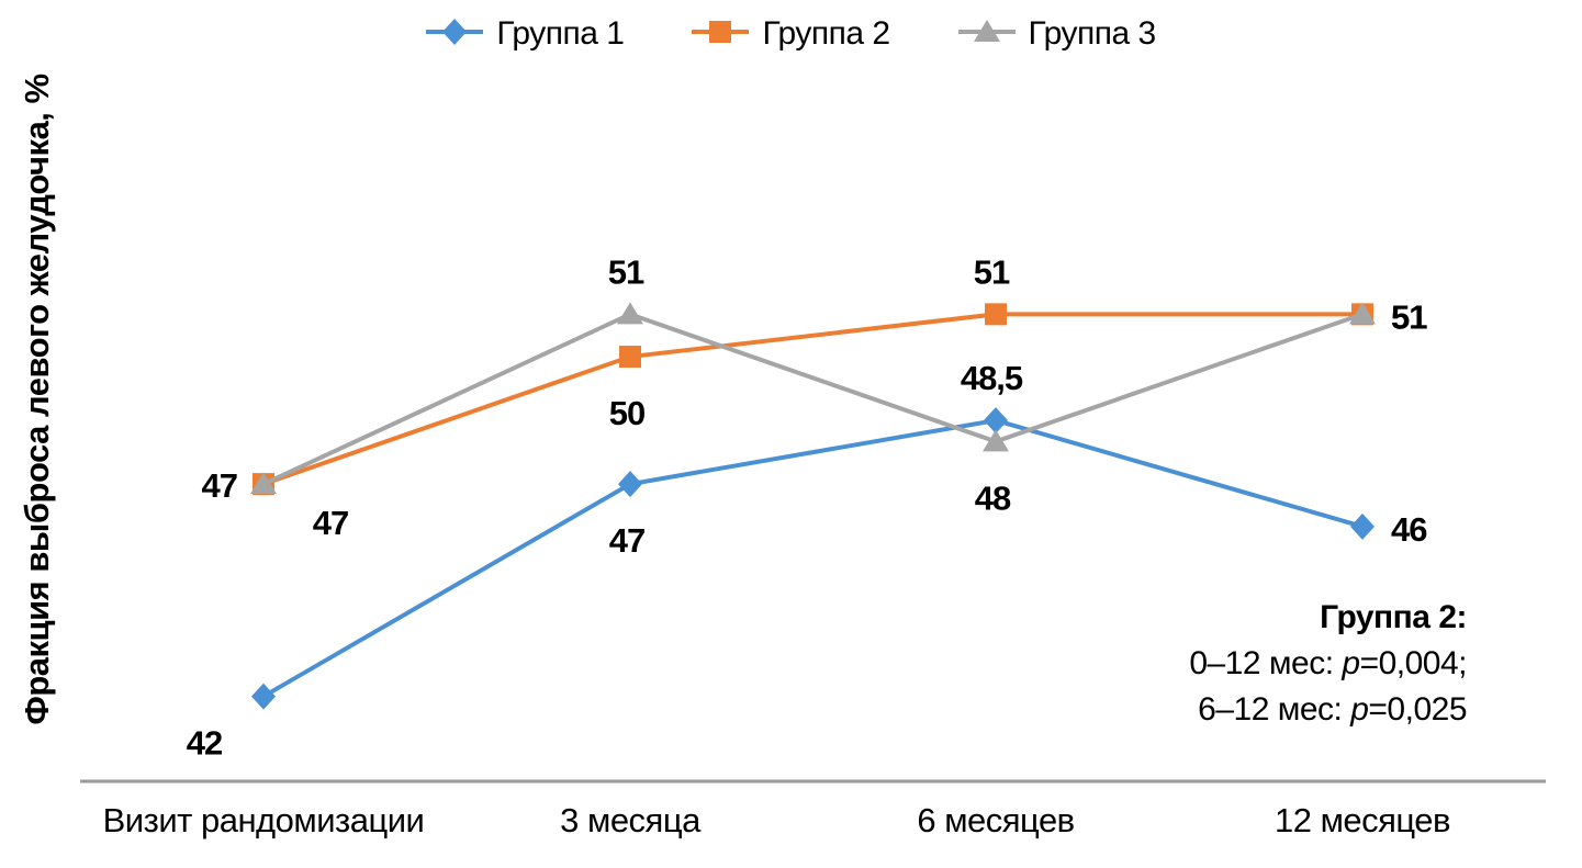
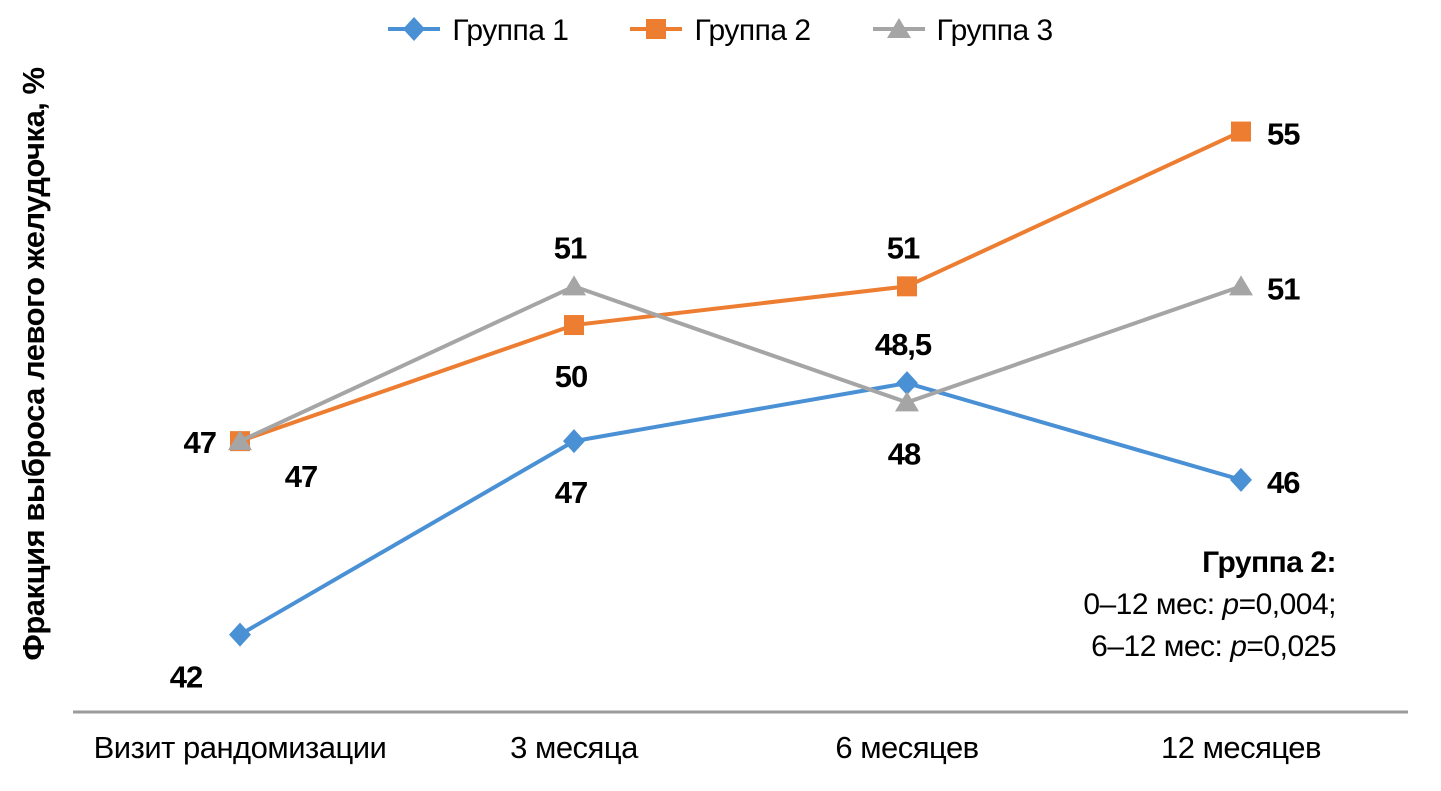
Группа 2/12 месяцев: 51 -> 55
